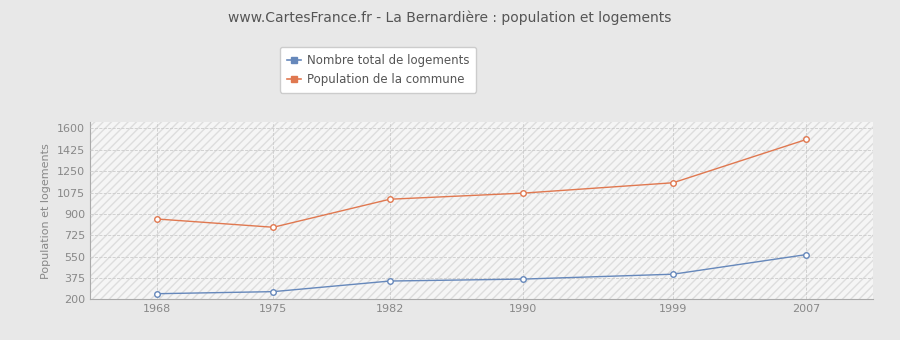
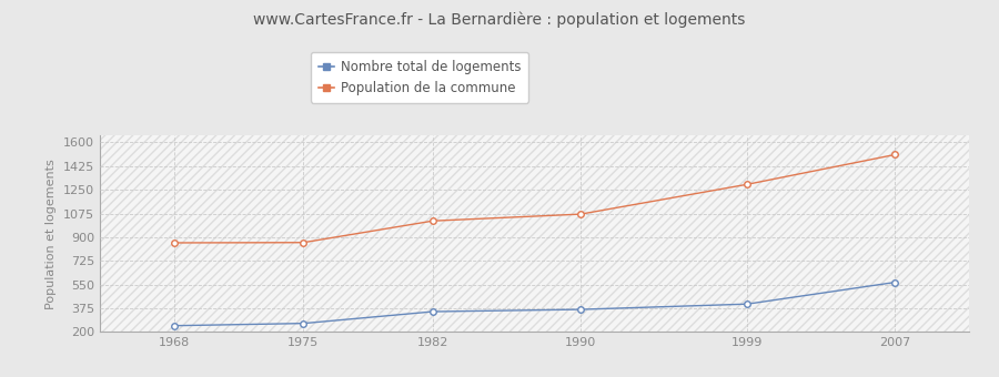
Population de la commune/1975: 790 -> 860
Population de la commune/1999: 1160 -> 1290
